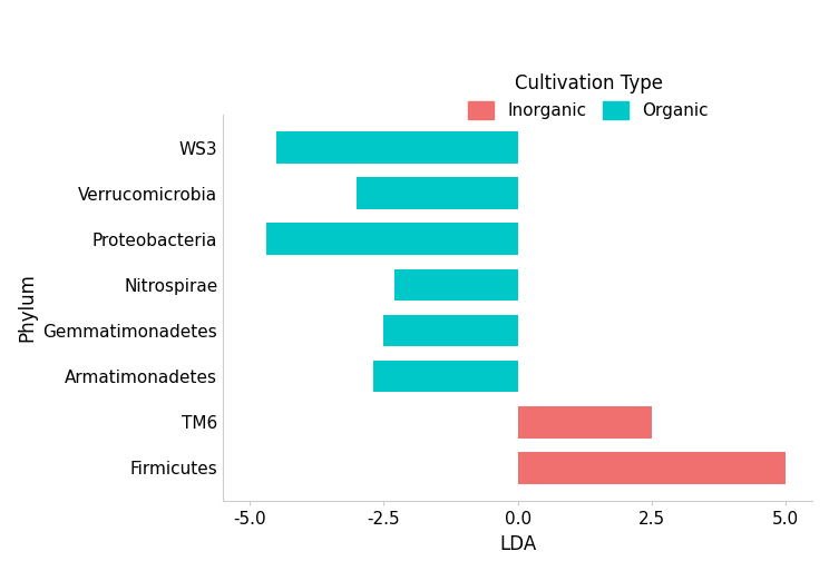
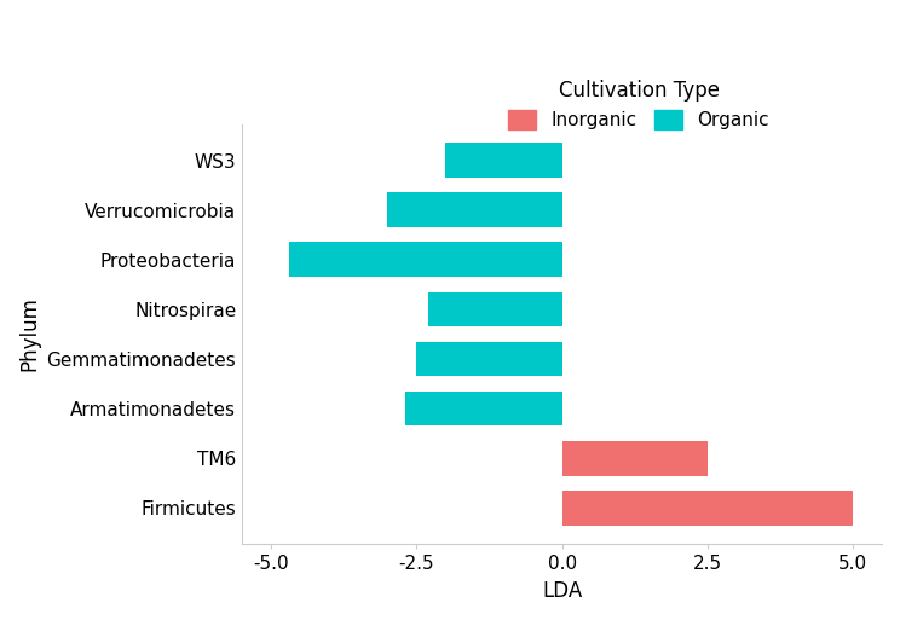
WS3: -4.5 -> -2.0
